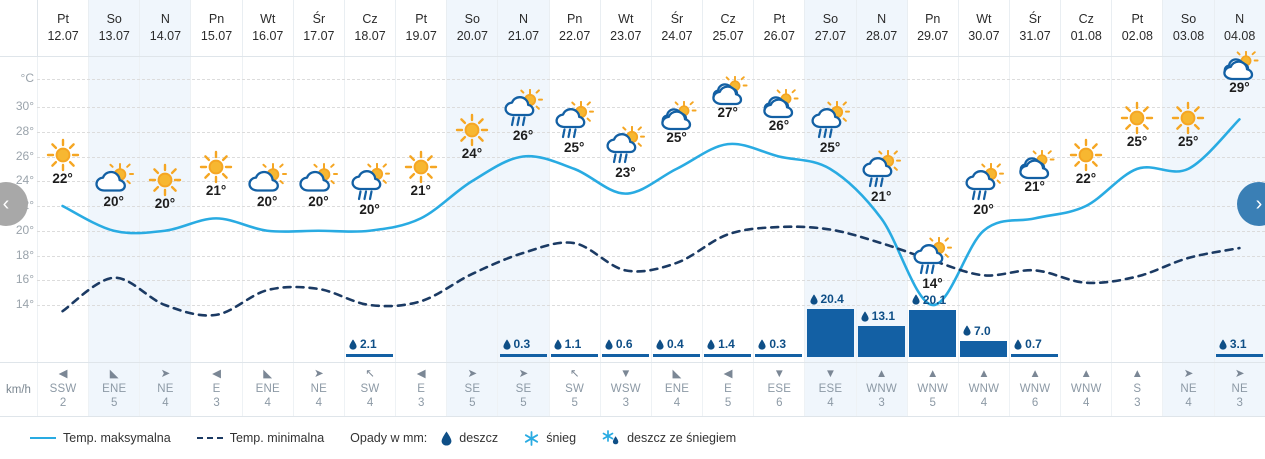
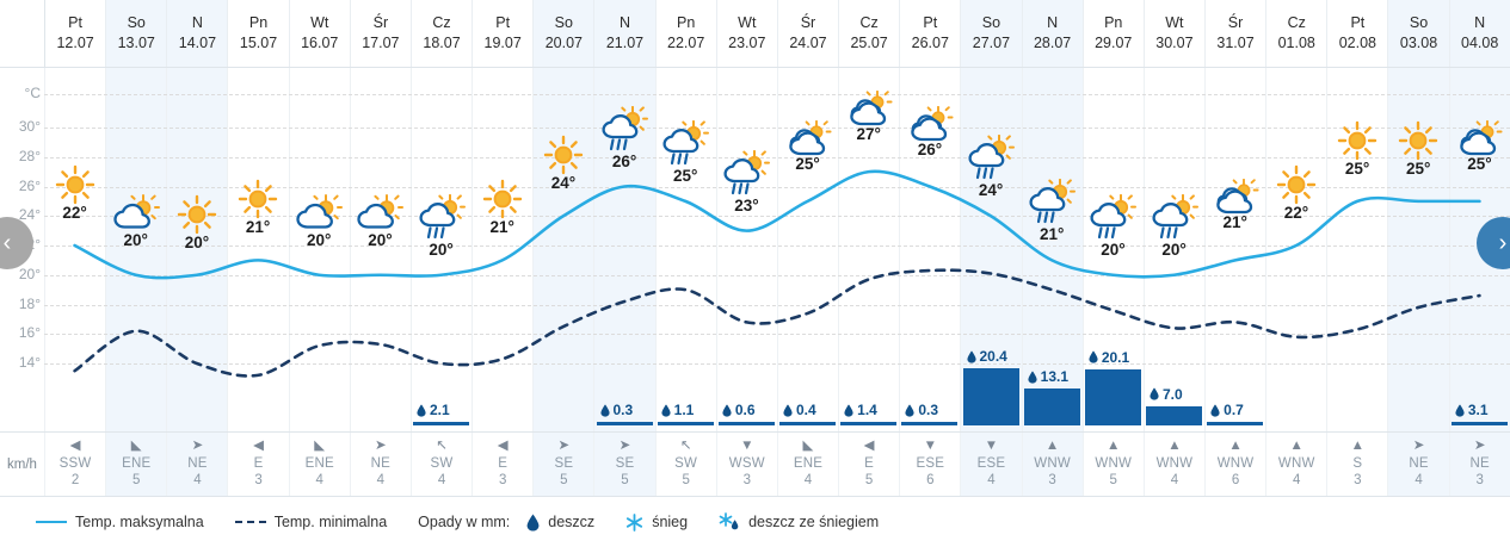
Temp. maksymalna/27.07: 25° -> 24°
Temp. maksymalna/29.07: 14° -> 20°
Temp. maksymalna/04.08: 29° -> 25°
